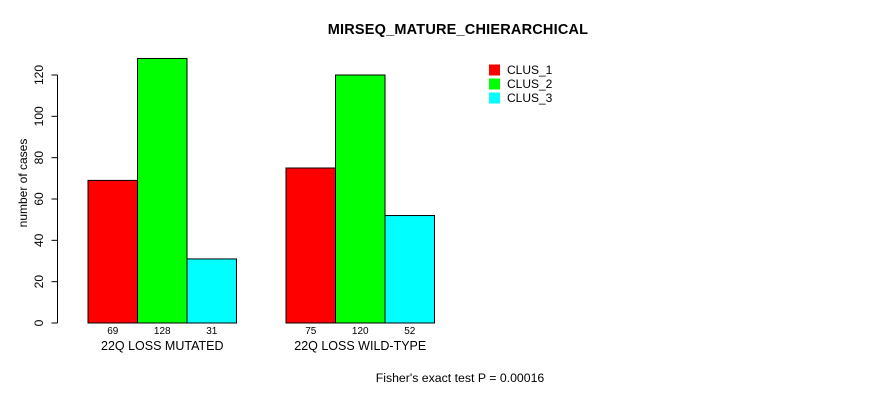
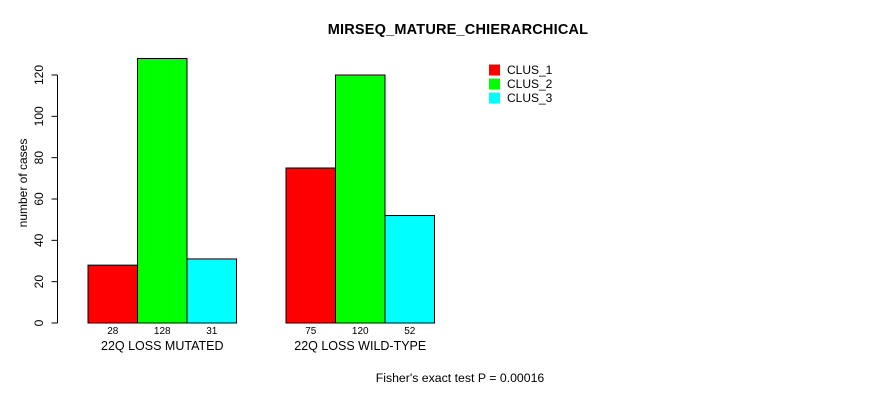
CLUS_1/22Q LOSS MUTATED: 69 -> 28
